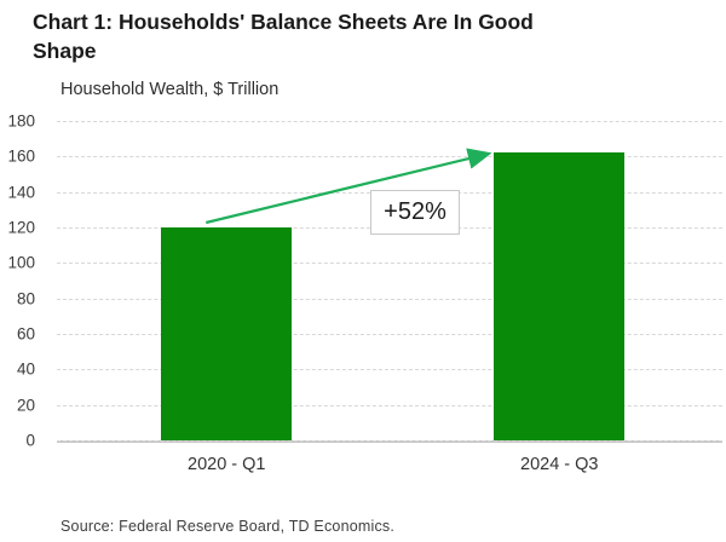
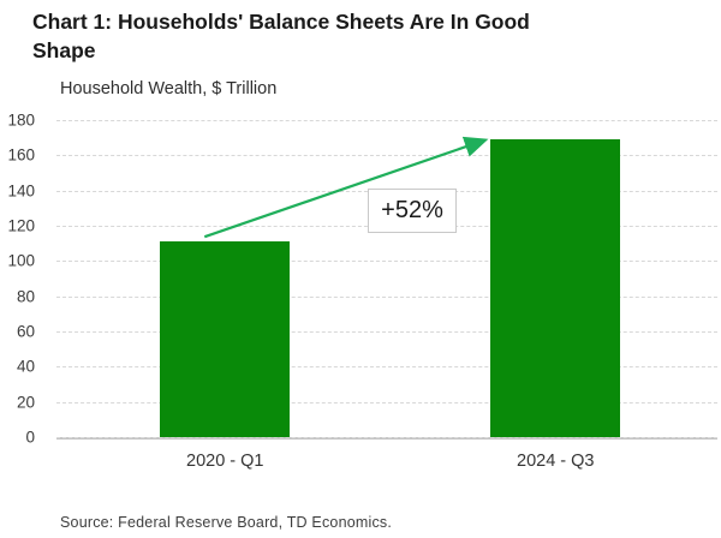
2020 - Q1: 120 -> 111
2024 - Q3: 162 -> 169
